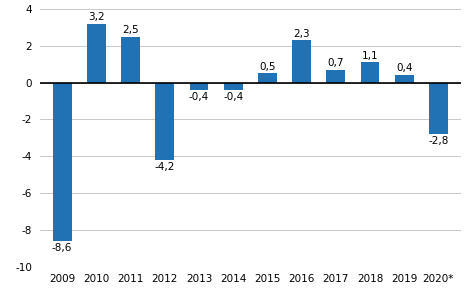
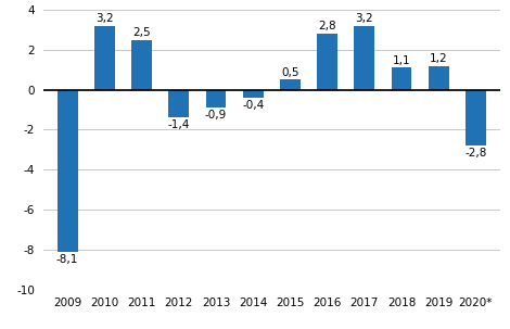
2009: -8,6 -> -8,1
2012: -4,2 -> -1,4
2013: -0,4 -> -0,9
2016: 2,3 -> 2,8
2017: 0,7 -> 3,2
2019: 0,4 -> 1,2
